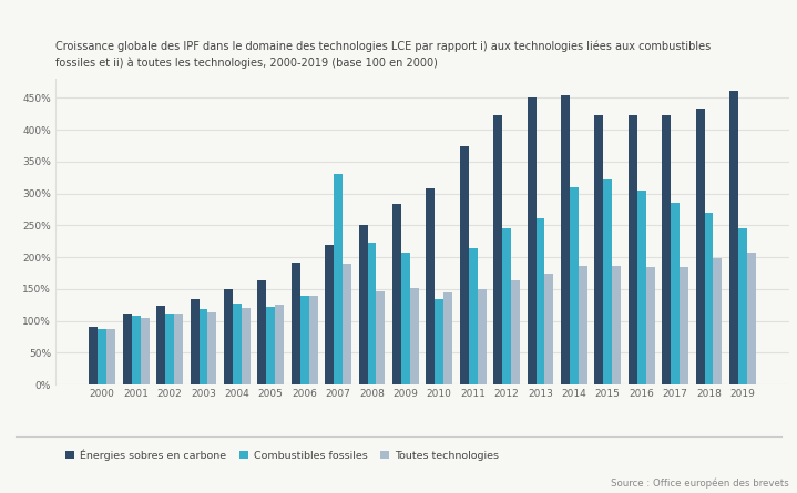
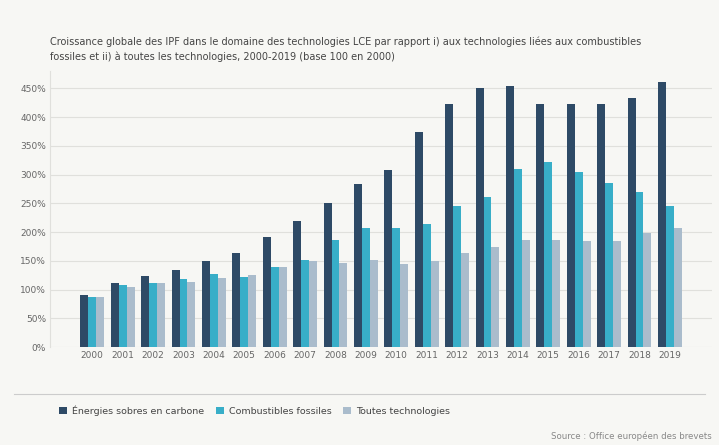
Combustibles fossiles/2007: 330% -> 152%
Toutes technologies/2007: 190% -> 150%
Combustibles fossiles/2008: 222% -> 186%
Combustibles fossiles/2010: 134% -> 208%
